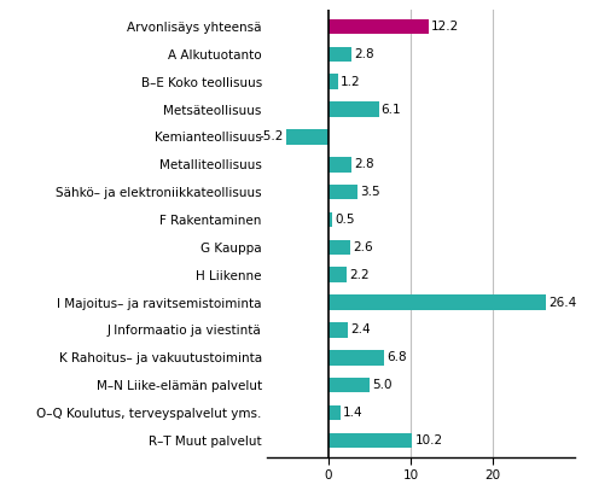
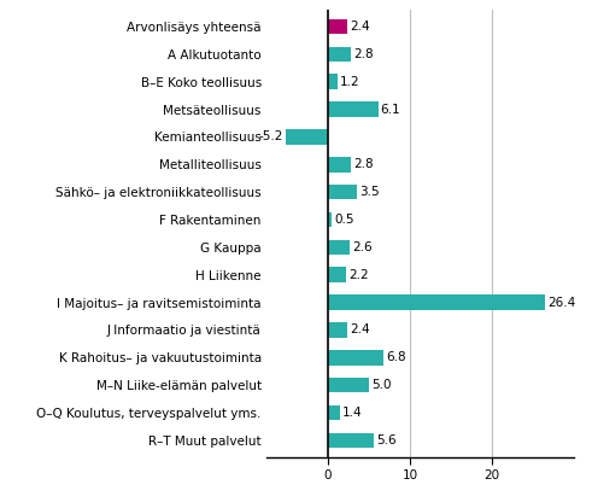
Arvonlisäys yhteensä: 12.2 -> 2.4
R–T Muut palvelut: 10.2 -> 5.6
